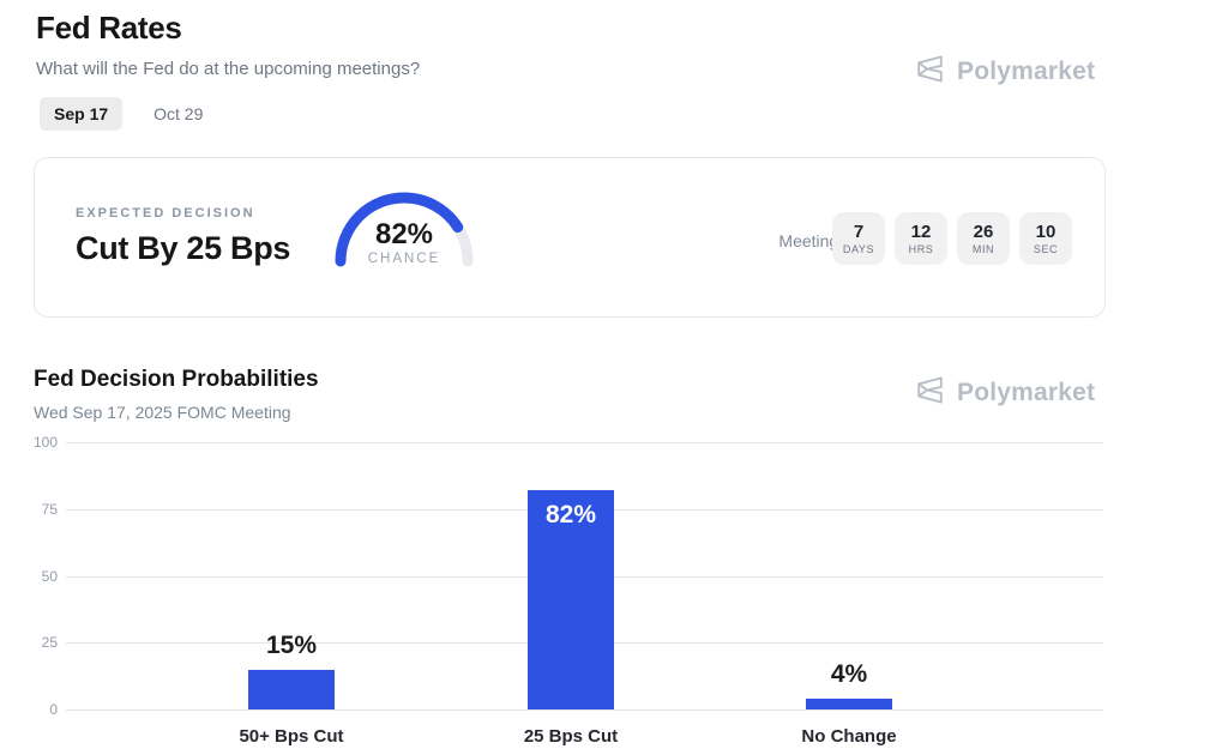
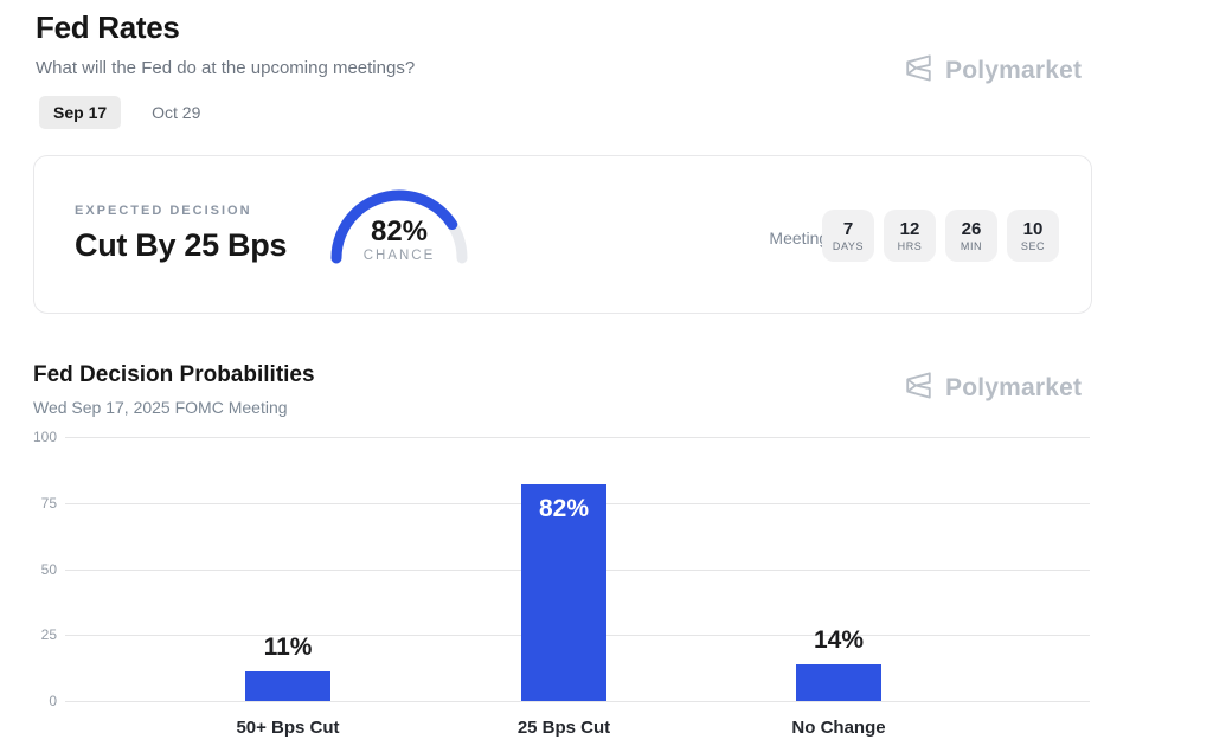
50+ Bps Cut: 15% -> 11%
No Change: 4% -> 14%
